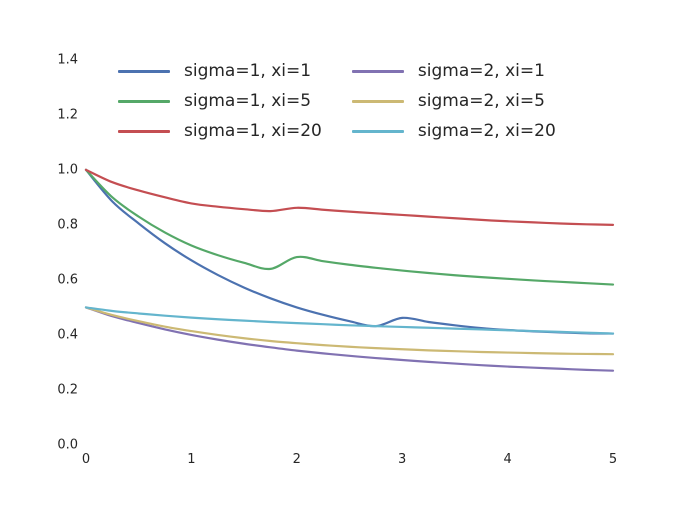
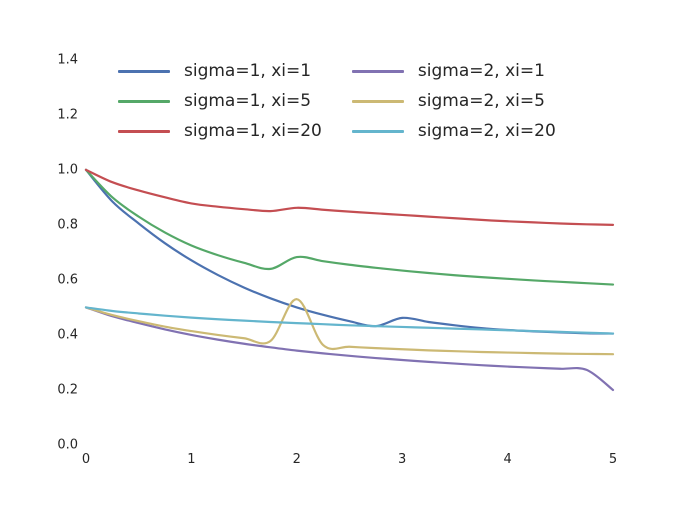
sigma=2, xi=5/2: 0.37 -> 0.53
sigma=2, xi=1/5: 0.27 -> 0.20
